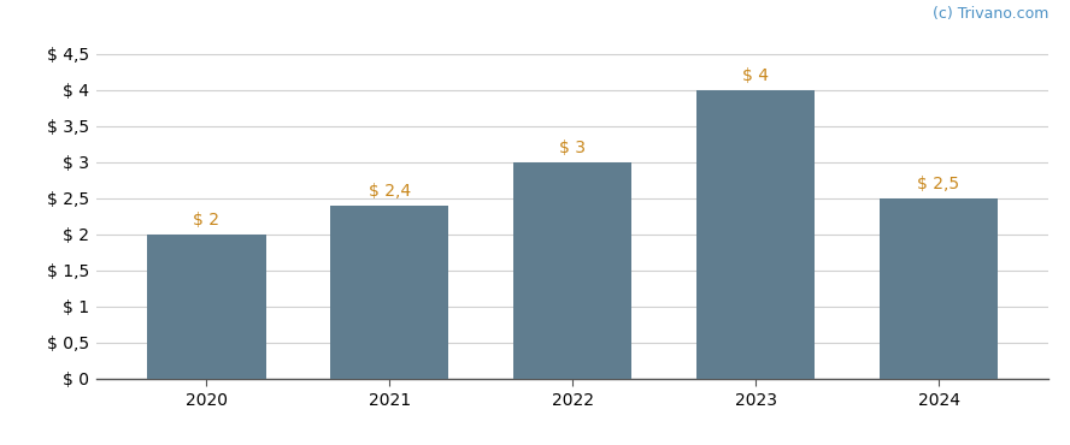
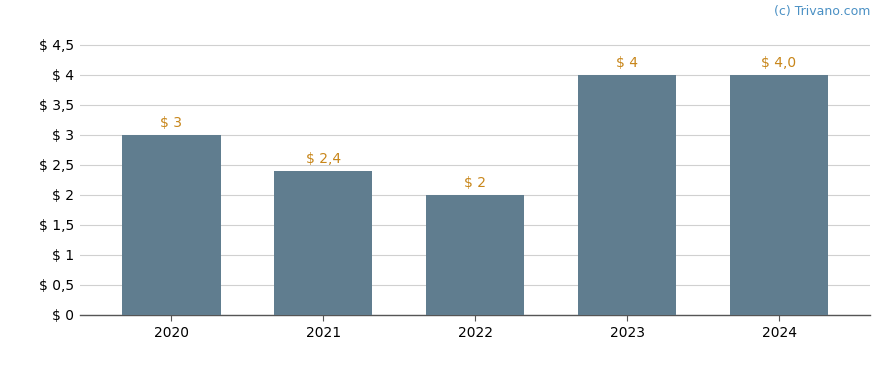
2020: 2 -> 3
2022: 3 -> 2
2024: 2,5 -> 4,0
